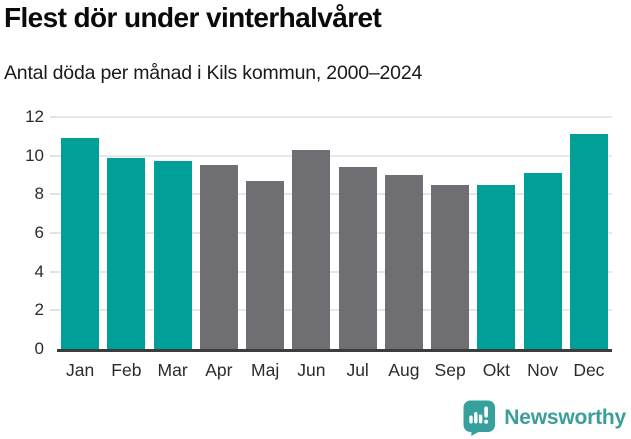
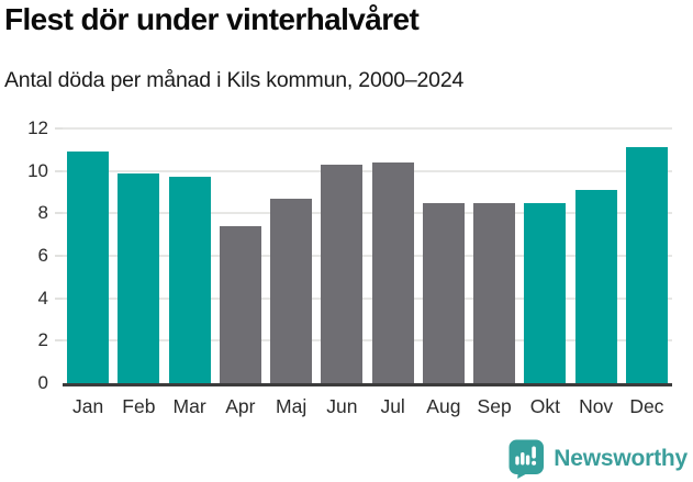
Apr: 9.5 -> 7.4
Jul: 9.4 -> 10.4
Aug: 9.0 -> 8.5
